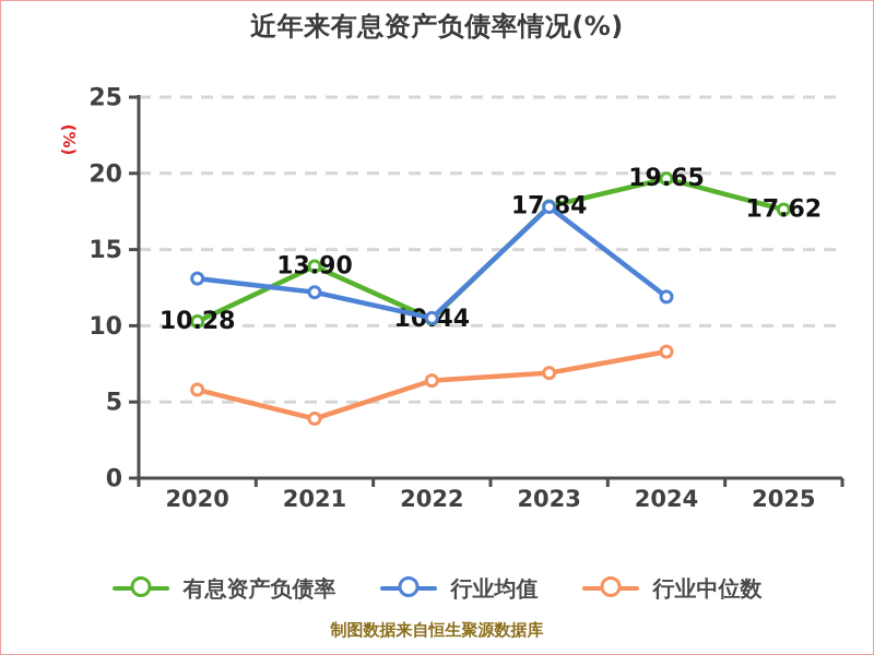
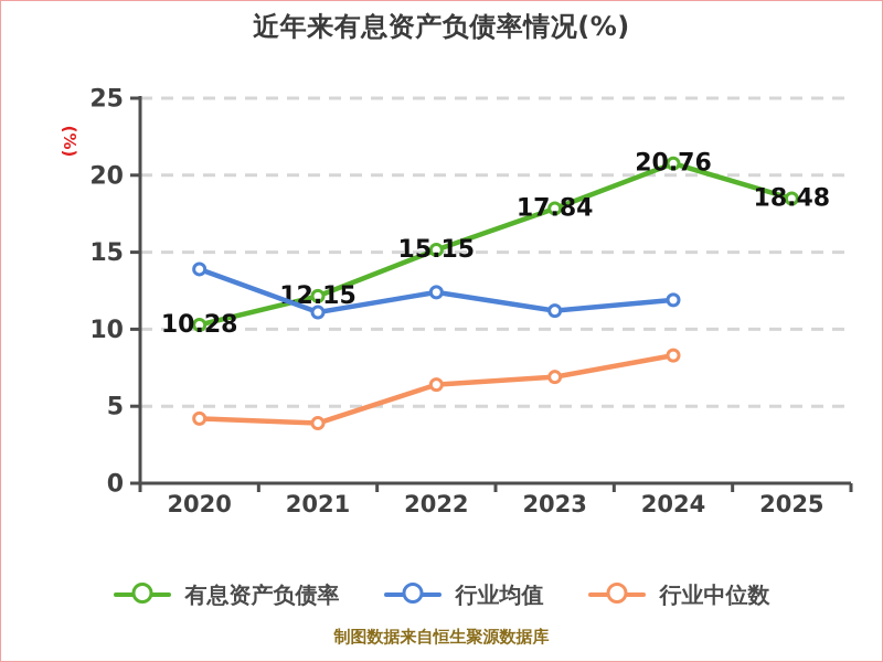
行业均值/2020: 13.1 -> 13.9
行业中位数/2020: 5.8 -> 4.2
有息资产负债率/2021: 13.90 -> 12.15
行业均值/2021: 12.2 -> 11.1
有息资产负债率/2022: 10.44 -> 15.15
行业均值/2022: 10.5 -> 12.4
行业均值/2023: 17.8 -> 11.2
有息资产负债率/2024: 19.65 -> 20.76
有息资产负债率/2025: 17.62 -> 18.48
